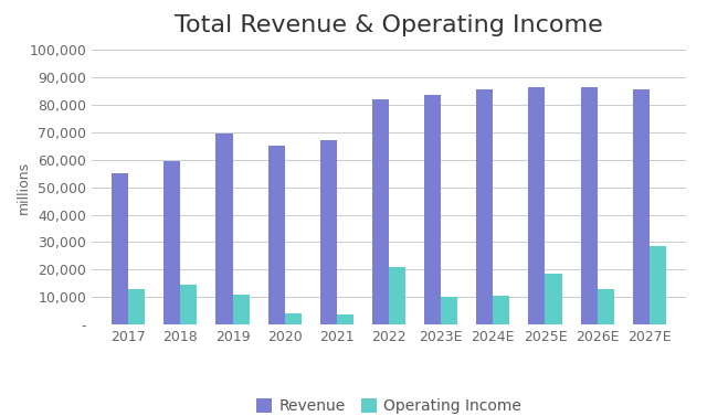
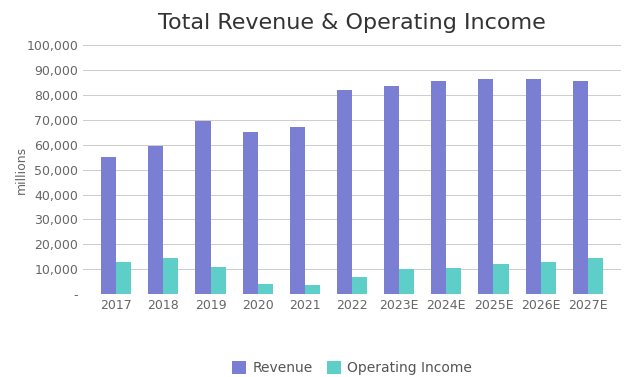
Operating Income/2022: 21,000 -> 7,000
Operating Income/2025E: 18,500 -> 12,000
Operating Income/2027E: 28,500 -> 14,500
